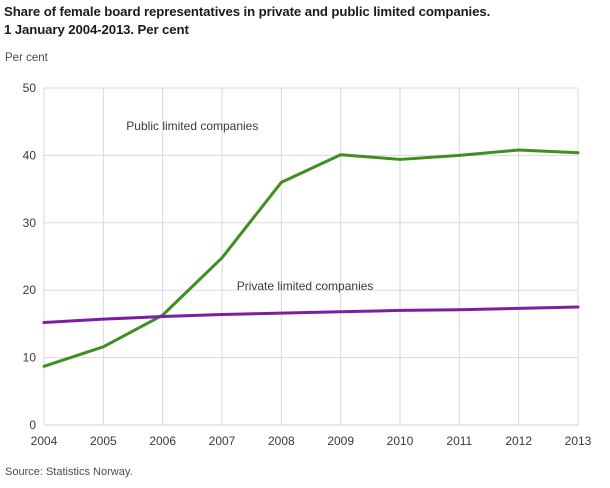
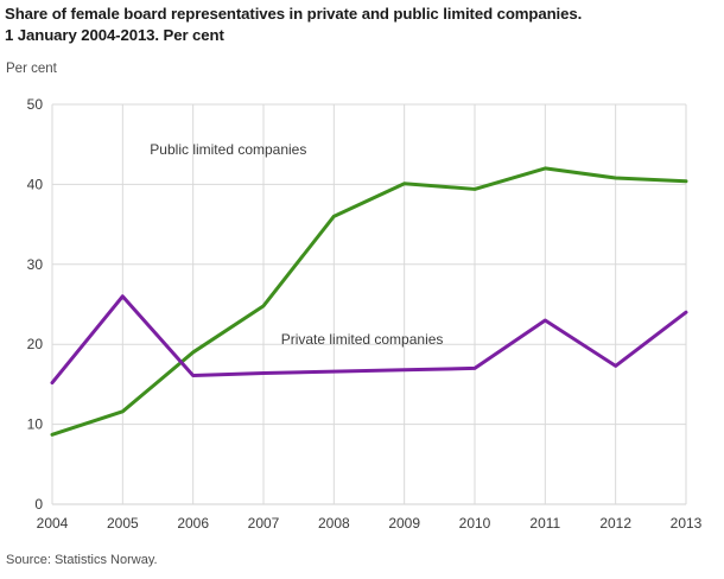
Private limited companies/2005: 16 -> 26
Public limited companies/2006: 16 -> 19
Public limited companies/2011: 40 -> 42
Private limited companies/2011: 17 -> 23
Private limited companies/2013: 18 -> 24
